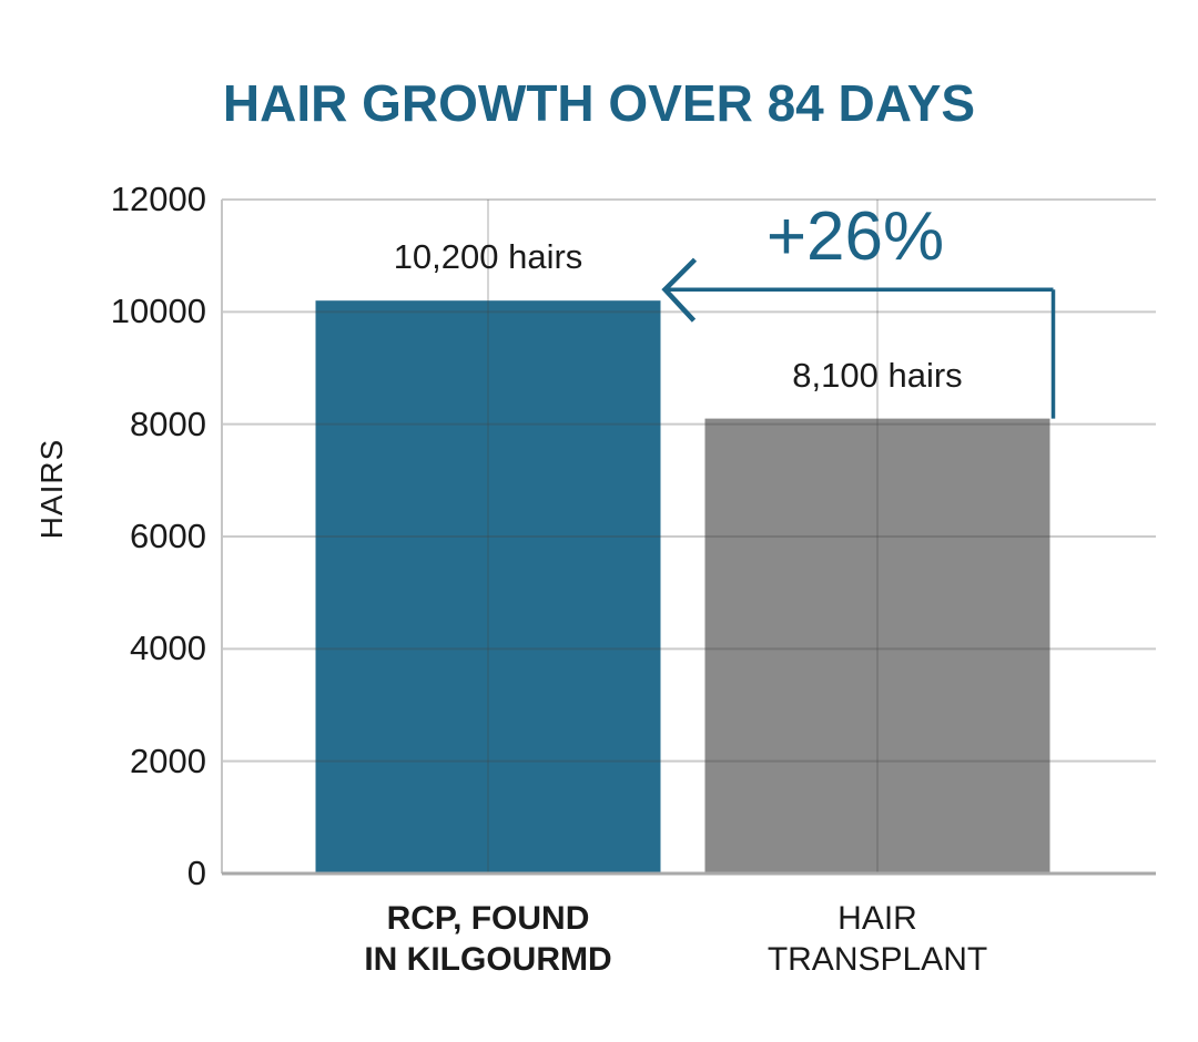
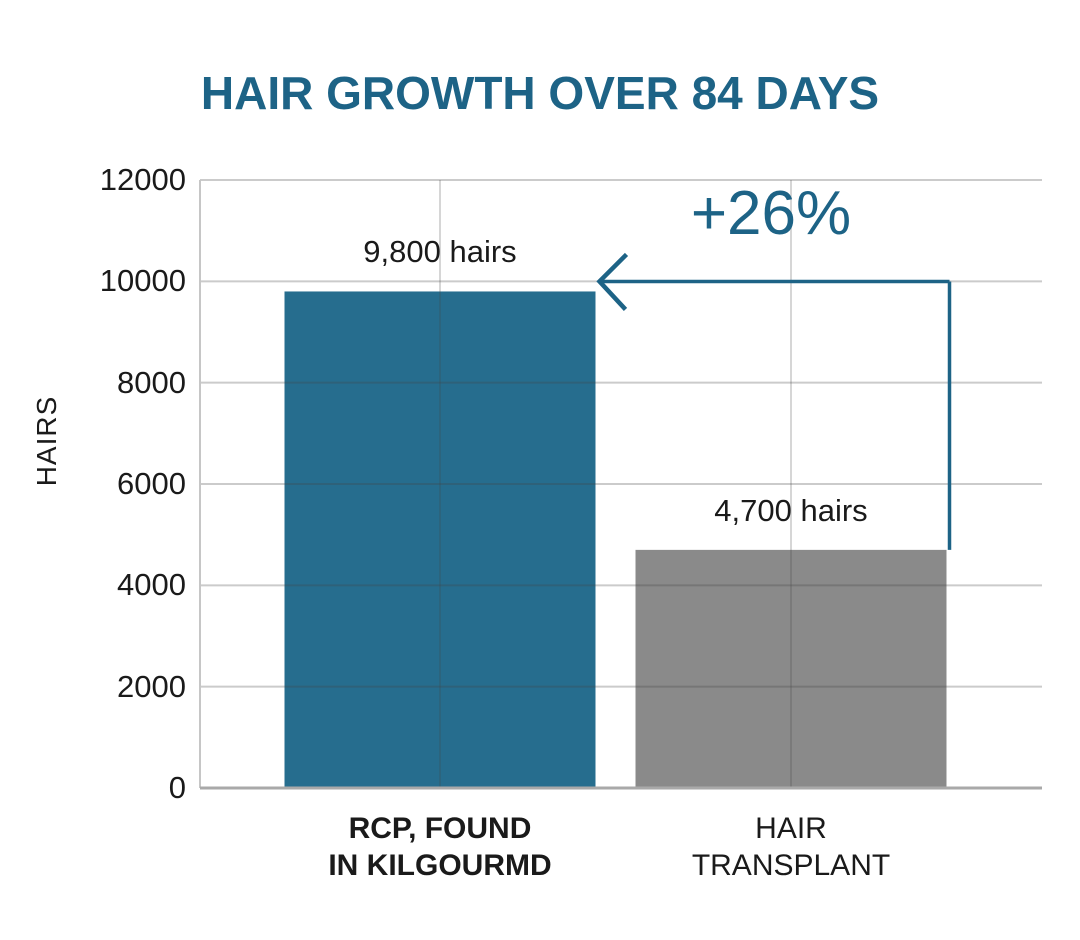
RCP, FOUND IN KILGOURMD: 10,200 -> 9,800
HAIR TRANSPLANT: 8,100 -> 4,700
